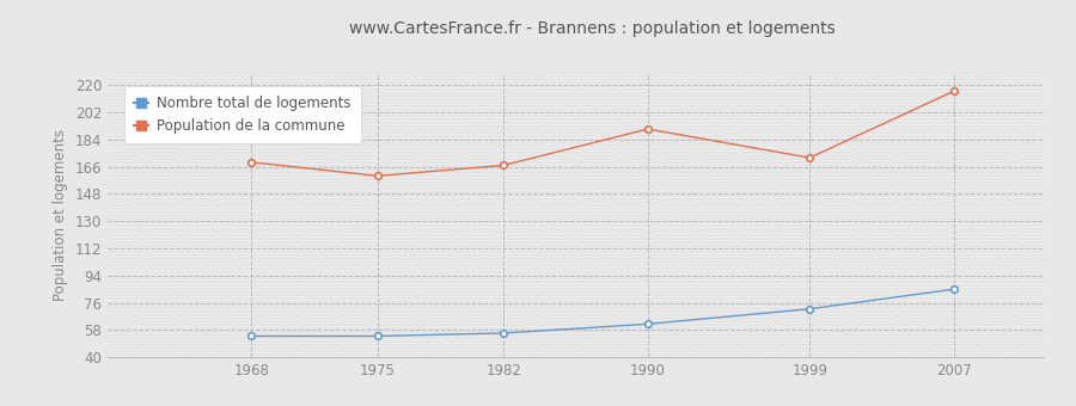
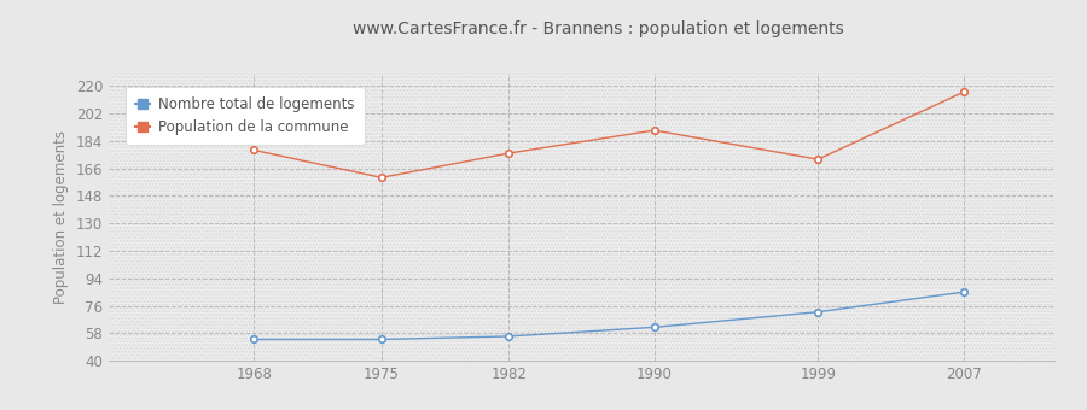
Population de la commune/1968: 169 -> 178
Population de la commune/1982: 167 -> 176
